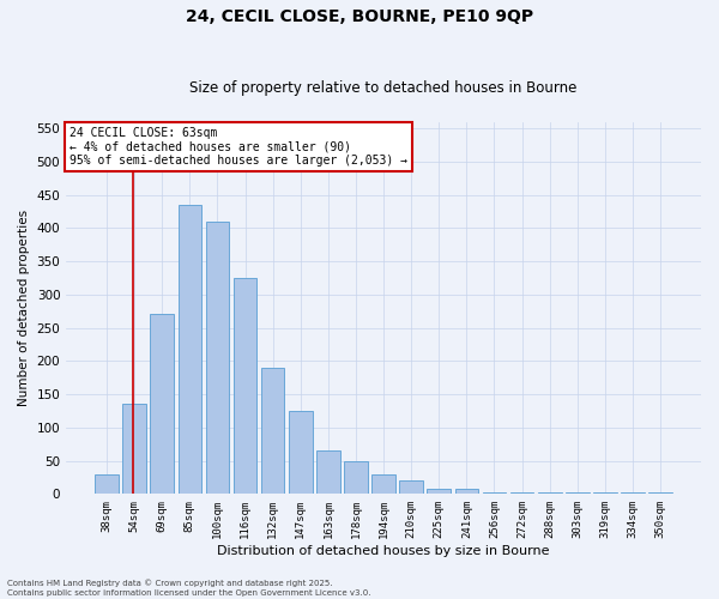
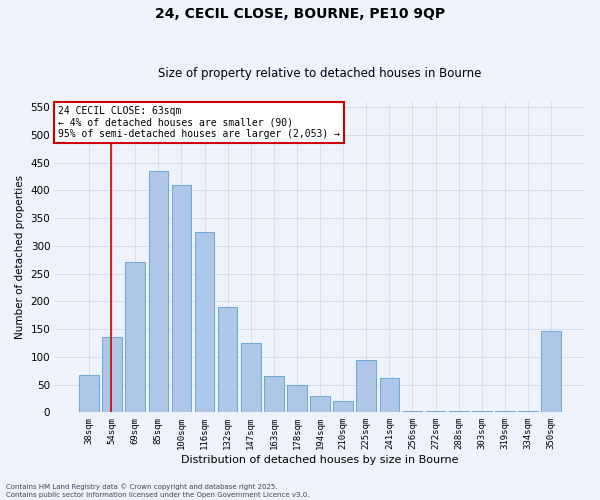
38sqm: 30 -> 68
225sqm: 8 -> 94
241sqm: 8 -> 62
350sqm: 3 -> 146
